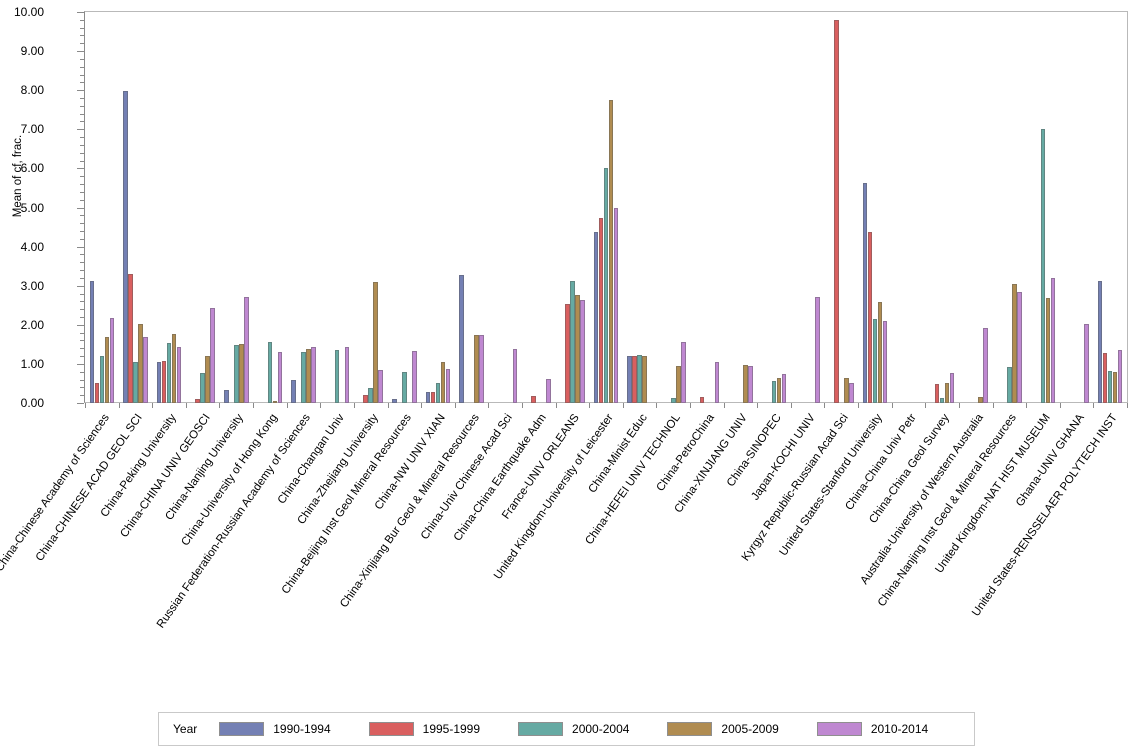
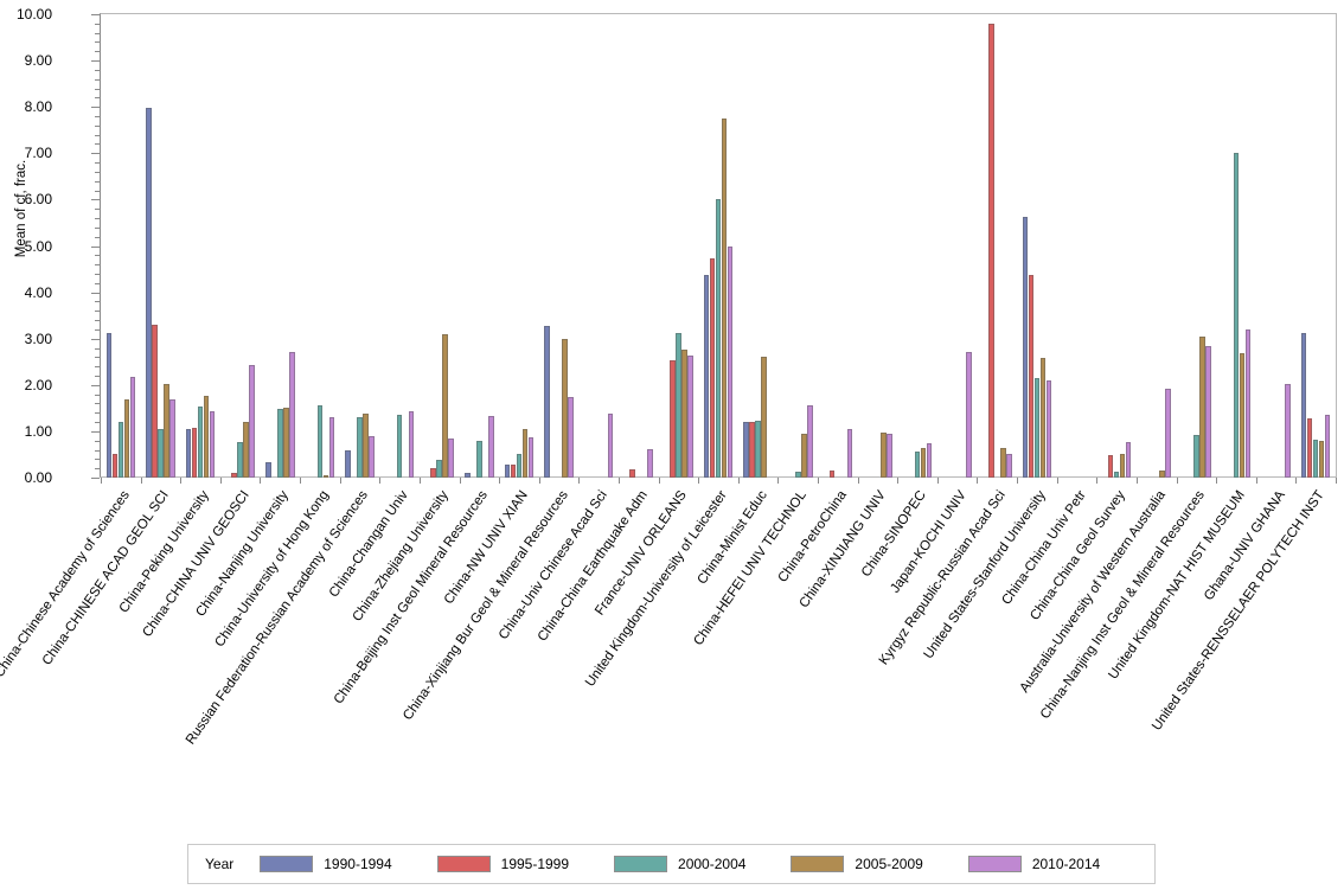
2010-2014/Russian Federation-Russian Academy of Sciences: 1.4 -> 0.9
2005-2009/China-Xinjiang Bur Geol & Mineral Resources: 1.7 -> 3.0
2005-2009/China-Minist Educ: 1.2 -> 2.6
